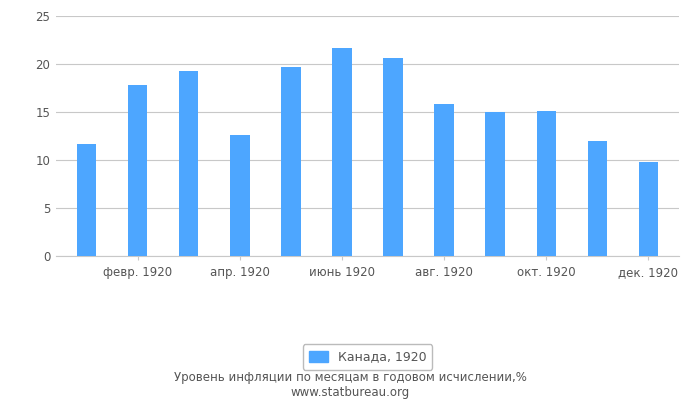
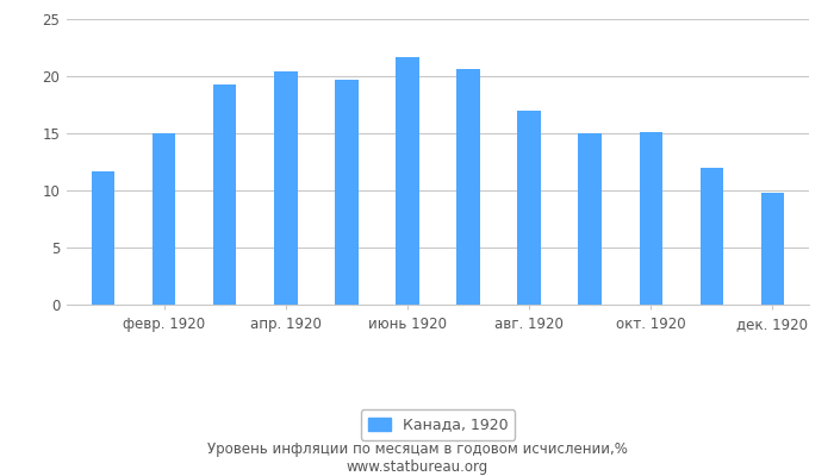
февр. 1920: 17.8 -> 15.0
апр. 1920: 12.6 -> 20.4
авг. 1920: 15.8 -> 17.0
